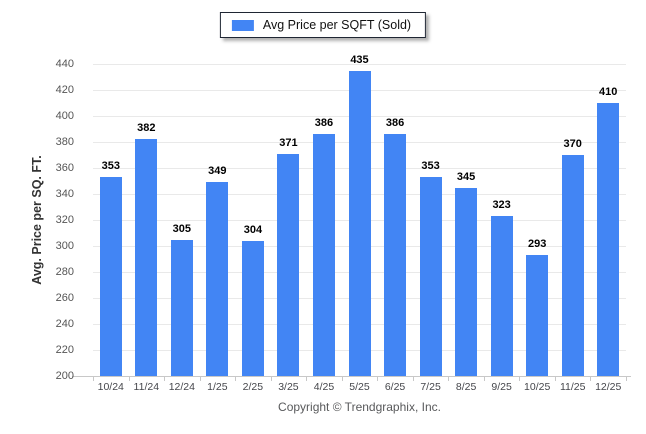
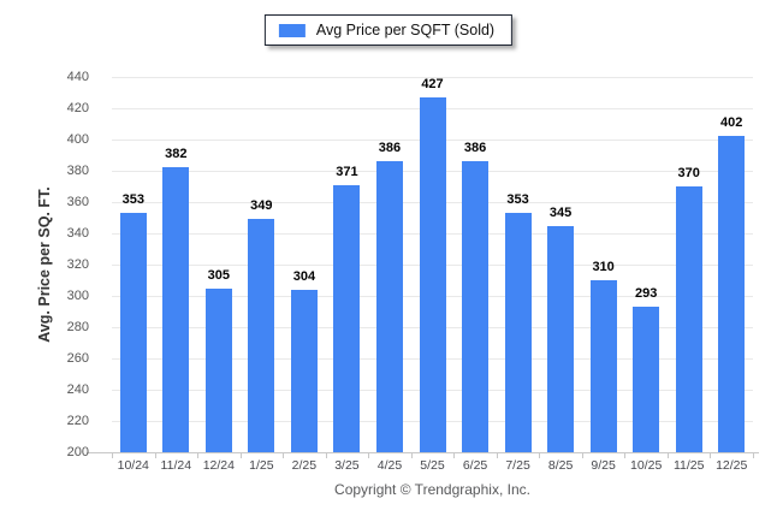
5/25: 435 -> 427
9/25: 323 -> 310
12/25: 410 -> 402
